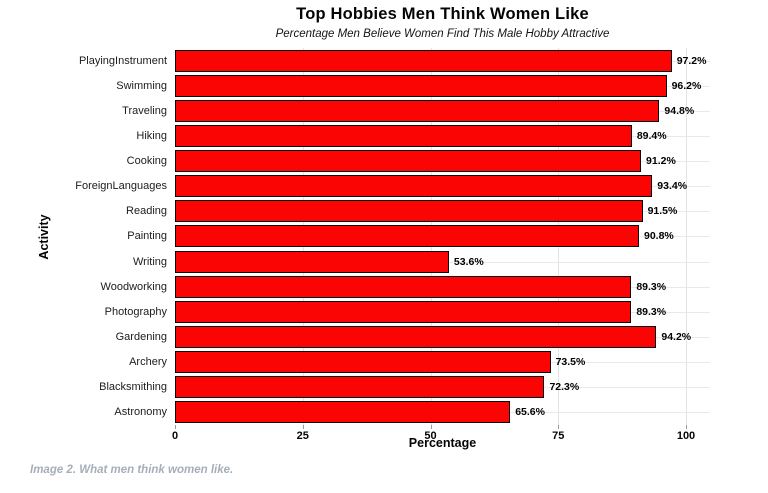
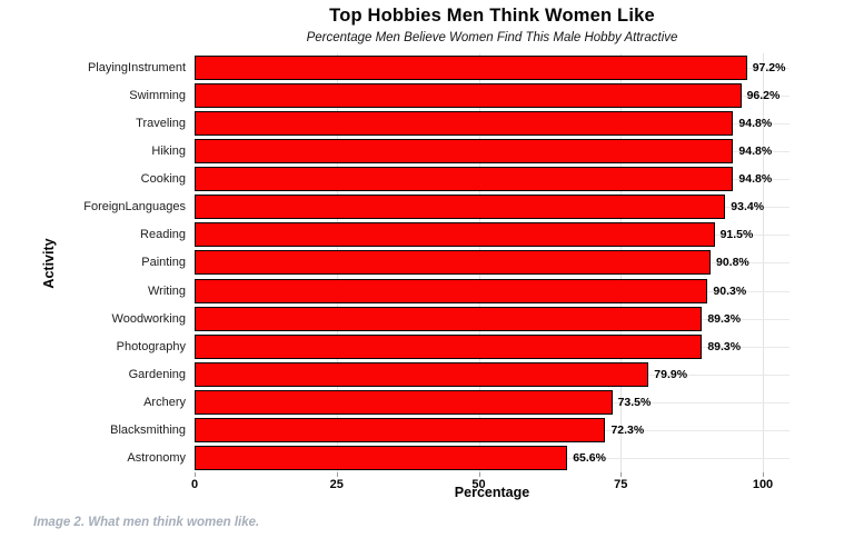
Hiking: 89.4% -> 94.8%
Cooking: 91.2% -> 94.8%
Writing: 53.6% -> 90.3%
Gardening: 94.2% -> 79.9%
